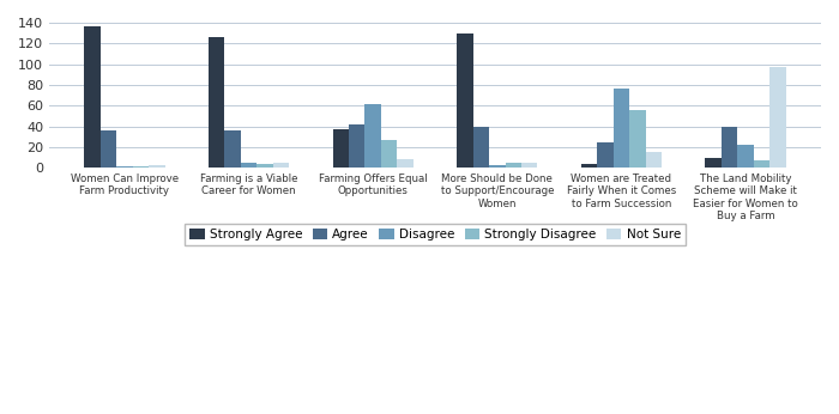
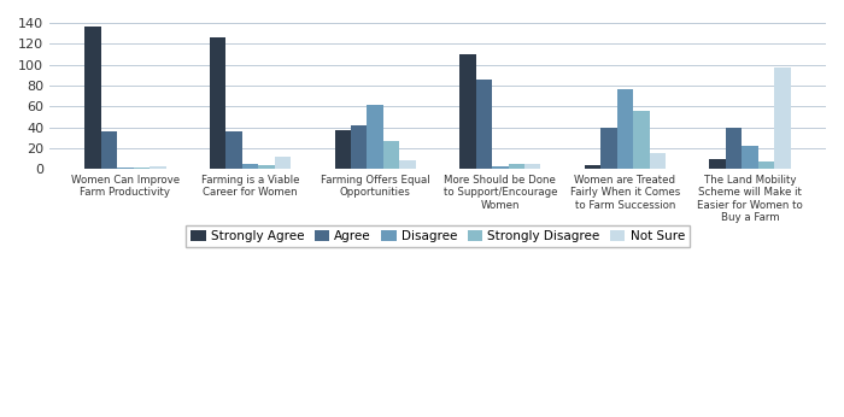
Not Sure/Farming is a Viable Career for Women: 5 -> 12
Strongly Agree/More Should be Done to Support/Encourage Women: 130 -> 110
Agree/More Should be Done to Support/Encourage Women: 39 -> 86
Agree/Women are Treated Fairly When it Comes to Farm Succession: 24 -> 40
